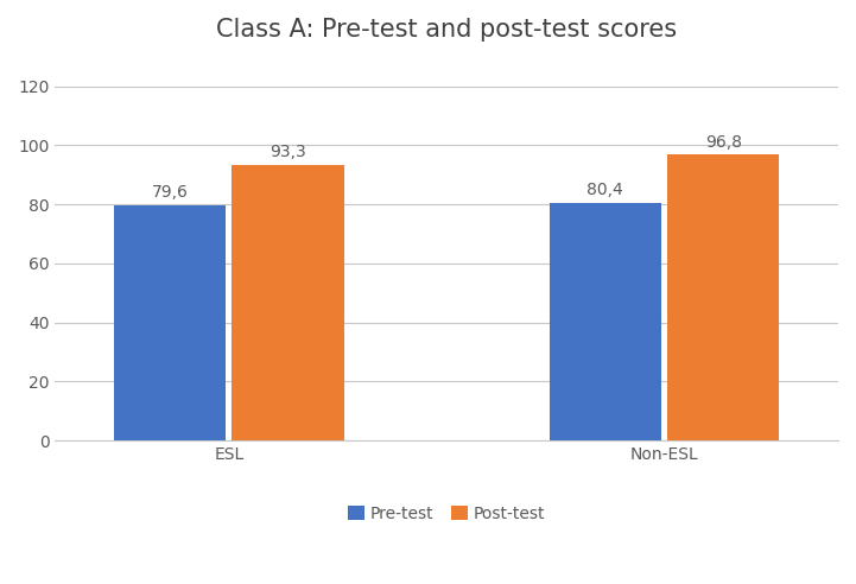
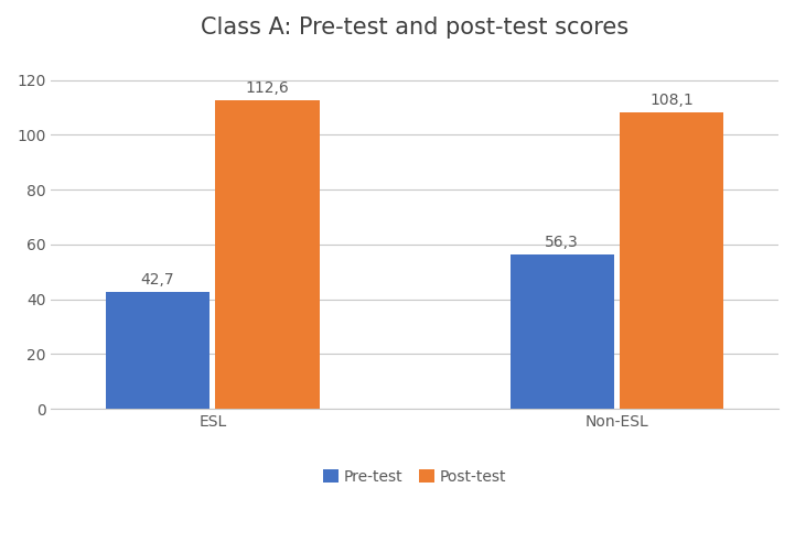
Pre-test/ESL: 79,6 -> 42,7
Post-test/ESL: 93,3 -> 112,6
Pre-test/Non-ESL: 80,4 -> 56,3
Post-test/Non-ESL: 96,8 -> 108,1
